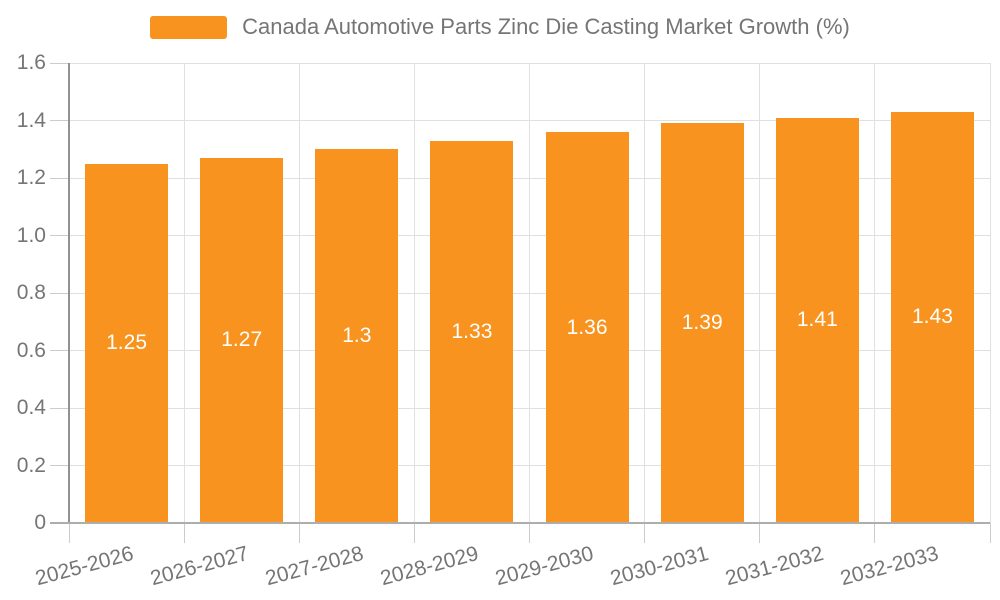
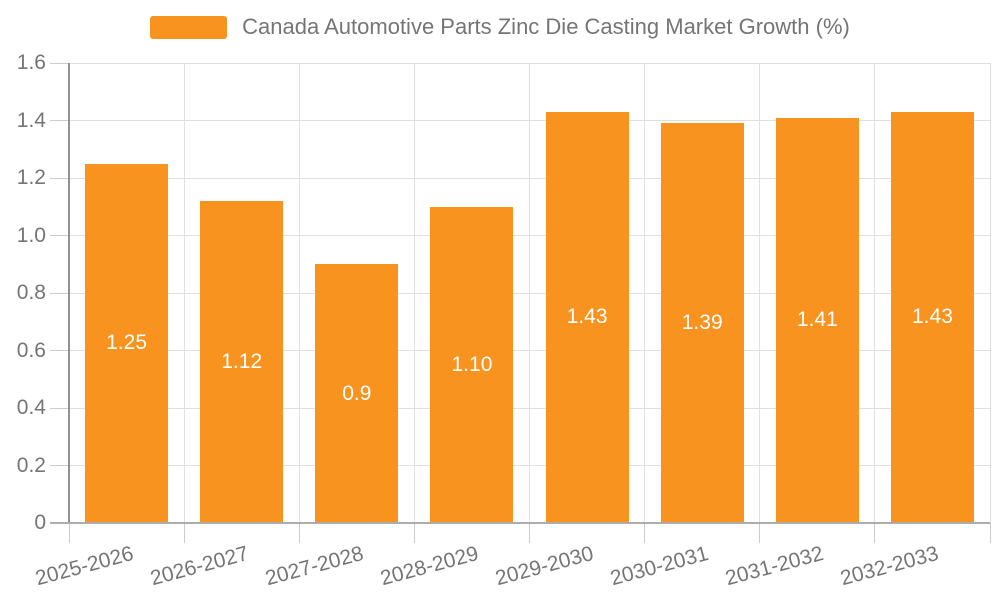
2026-2027: 1.27 -> 1.12
2027-2028: 1.3 -> 0.9
2028-2029: 1.33 -> 1.10
2029-2030: 1.36 -> 1.43
